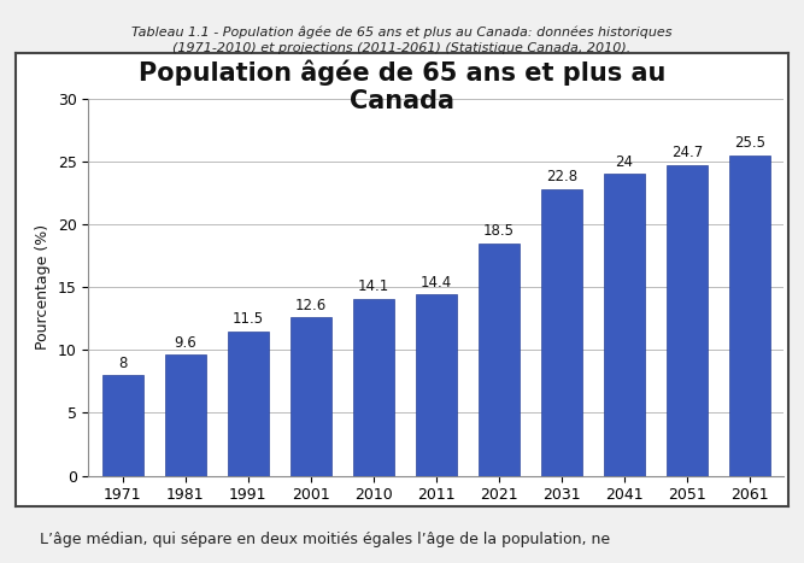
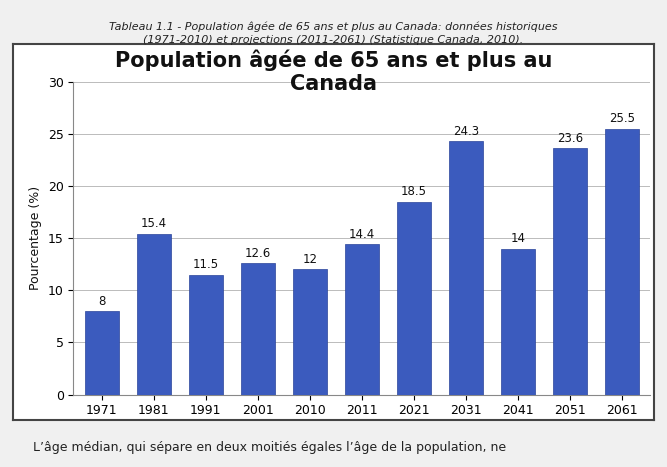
1981: 9.6 -> 15.4
2010: 14.1 -> 12
2031: 22.8 -> 24.3
2041: 24 -> 14
2051: 24.7 -> 23.6
